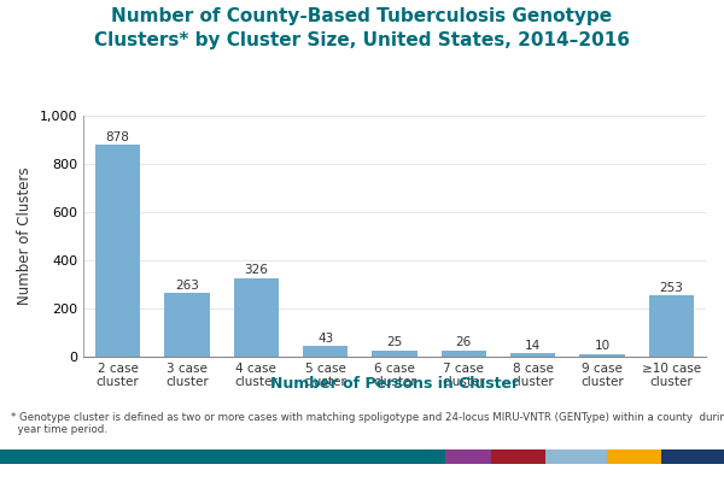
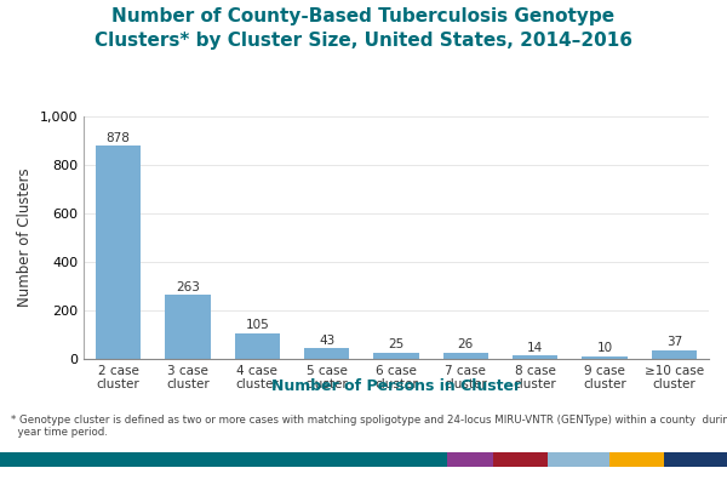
4 case cluster: 326 -> 105
≥10 case cluster: 253 -> 37
